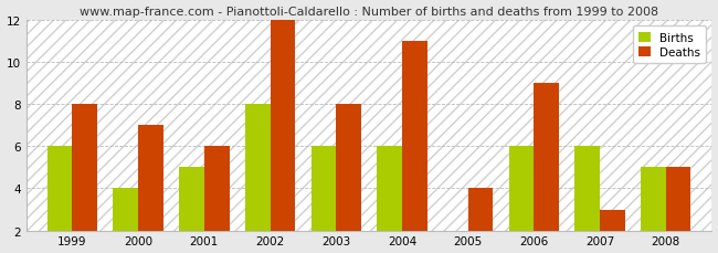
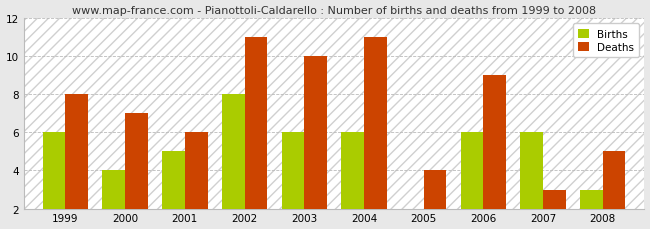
Deaths/2002: 12 -> 11
Deaths/2003: 8 -> 10
Births/2008: 5 -> 3
